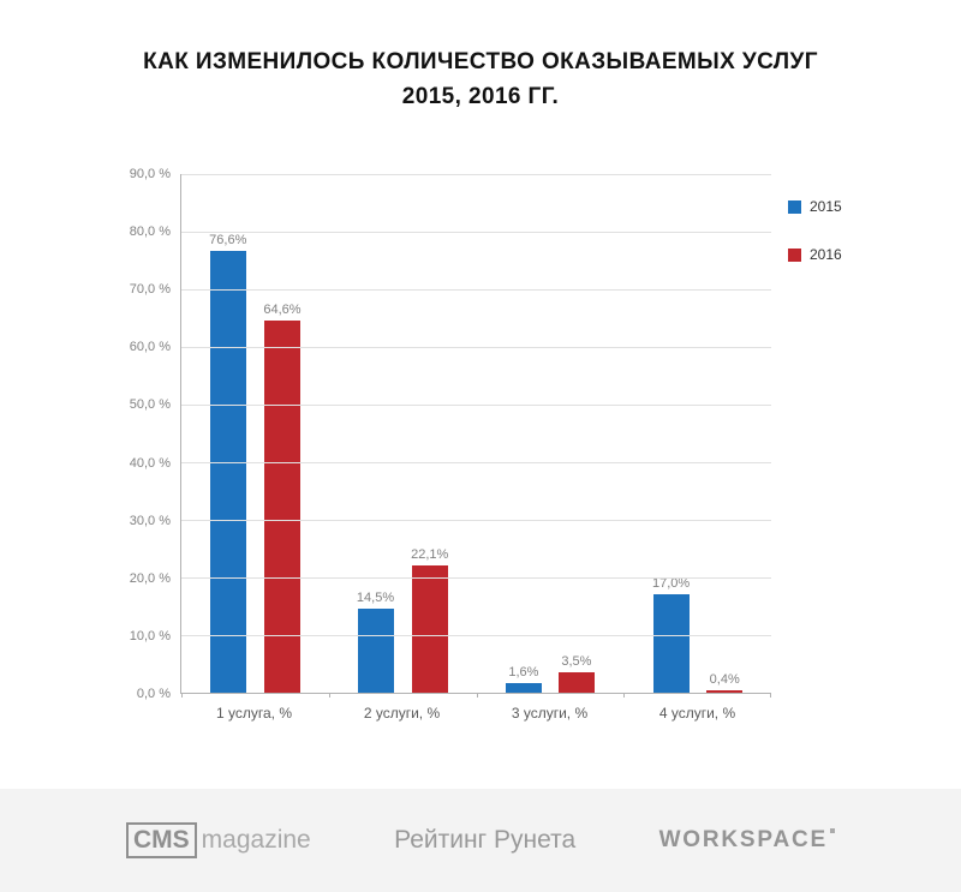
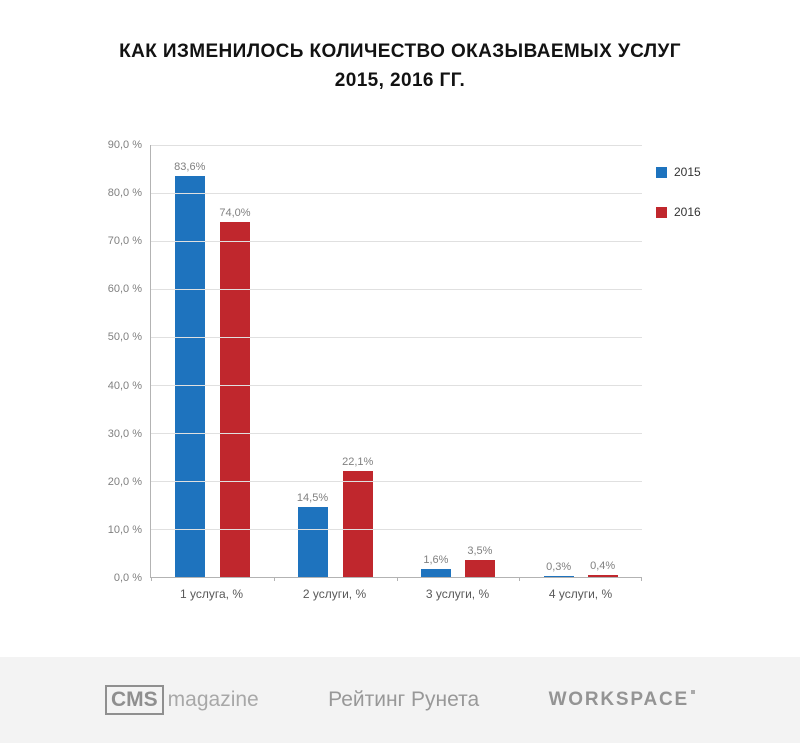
2015/1 услуга, %: 76,6% -> 83,6%
2016/1 услуга, %: 64,6% -> 74,0%
2015/4 услуги, %: 17,0% -> 0,3%
